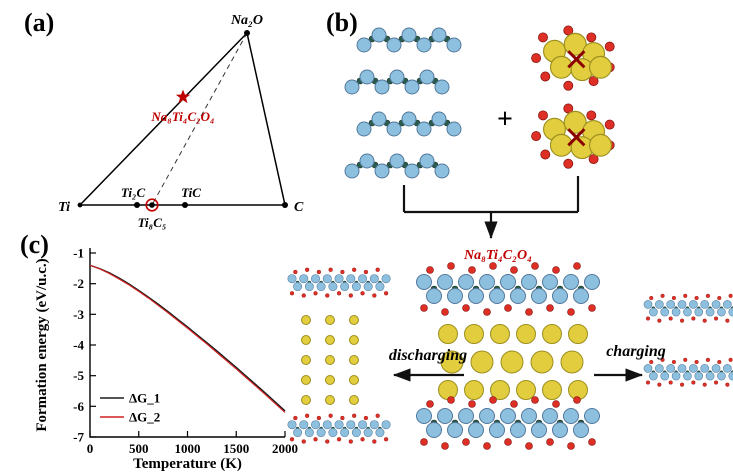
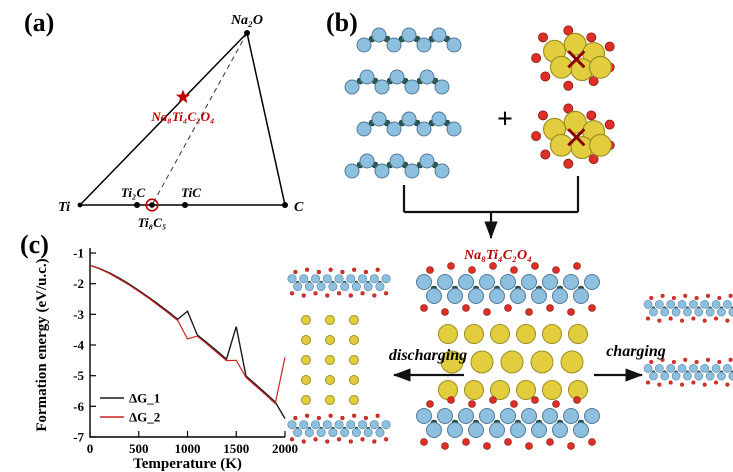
ΔG_1/1000: -3.4 -> -2.9
ΔG_2/1000: -3.5 -> -3.8
ΔG_1/1500: -4.7 -> -3.4
ΔG_2/1500: -4.8 -> -4.5
ΔG_1/2000: -6.2 -> -6.4
ΔG_2/2000: -6.2 -> -4.4
